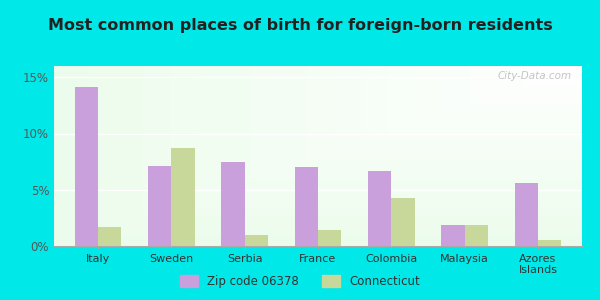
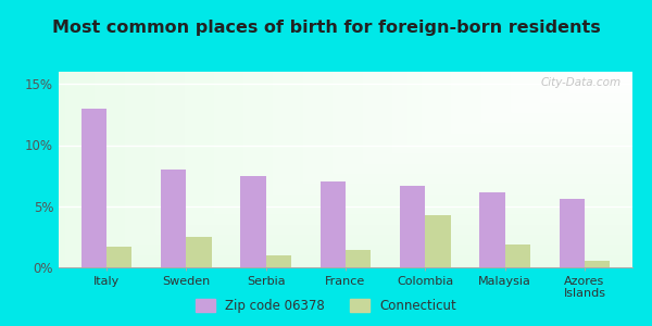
Zip code 06378/Italy: 14.1% -> 13.0%
Zip code 06378/Sweden: 7.1% -> 8.0%
Connecticut/Sweden: 8.7% -> 2.5%
Zip code 06378/Malaysia: 1.9% -> 6.1%
